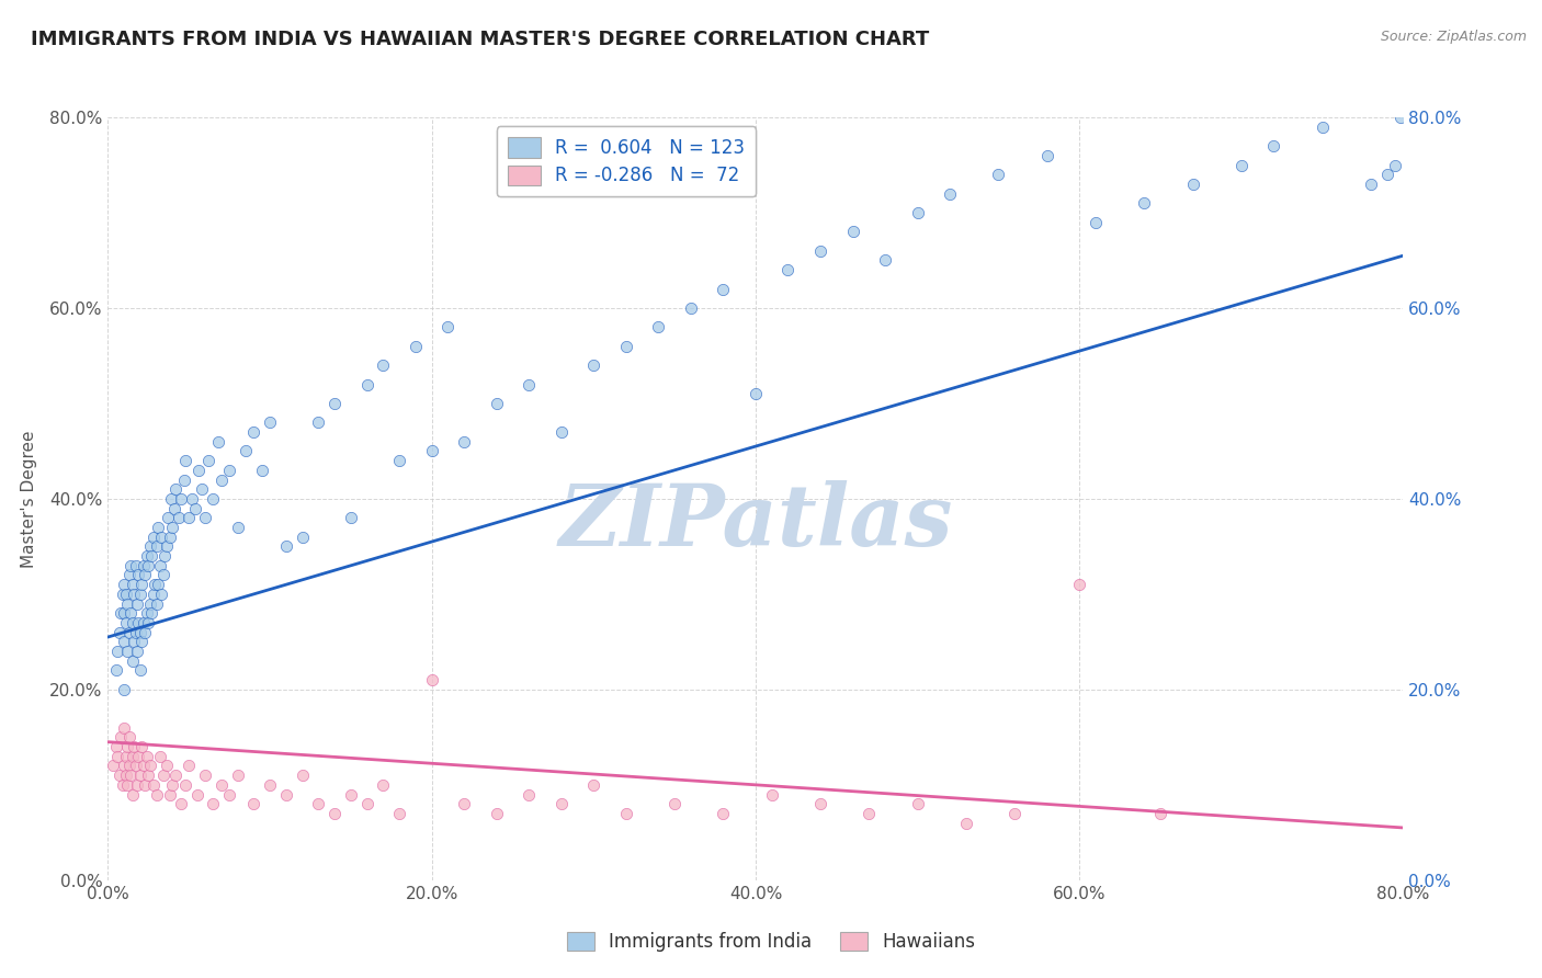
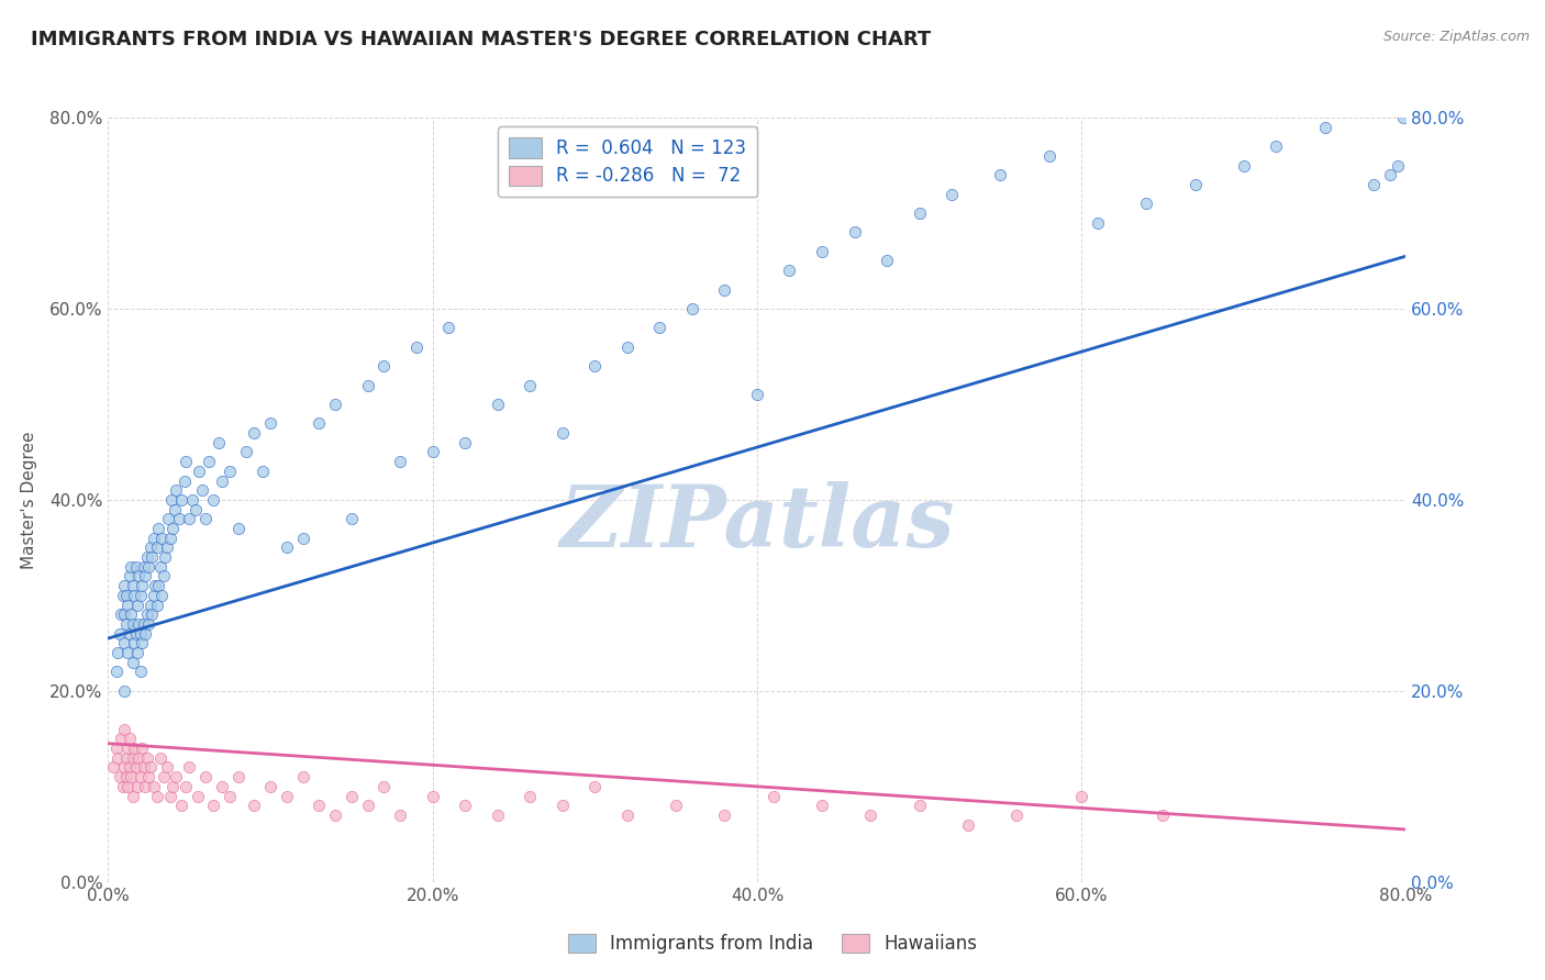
Hawaiians/20.0%: 21% -> 9%
Hawaiians/60.0%: 31% -> 9%
